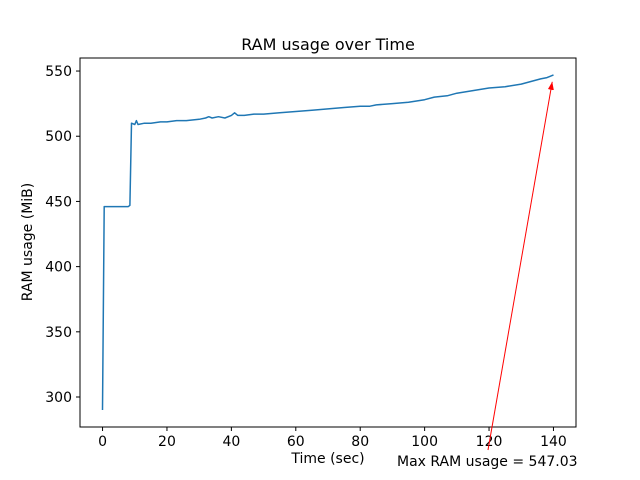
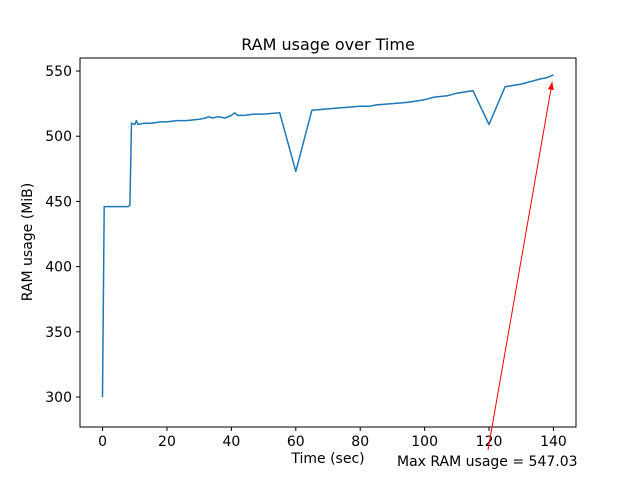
0: 290 -> 300
60: 519 -> 473
120: 537 -> 509
